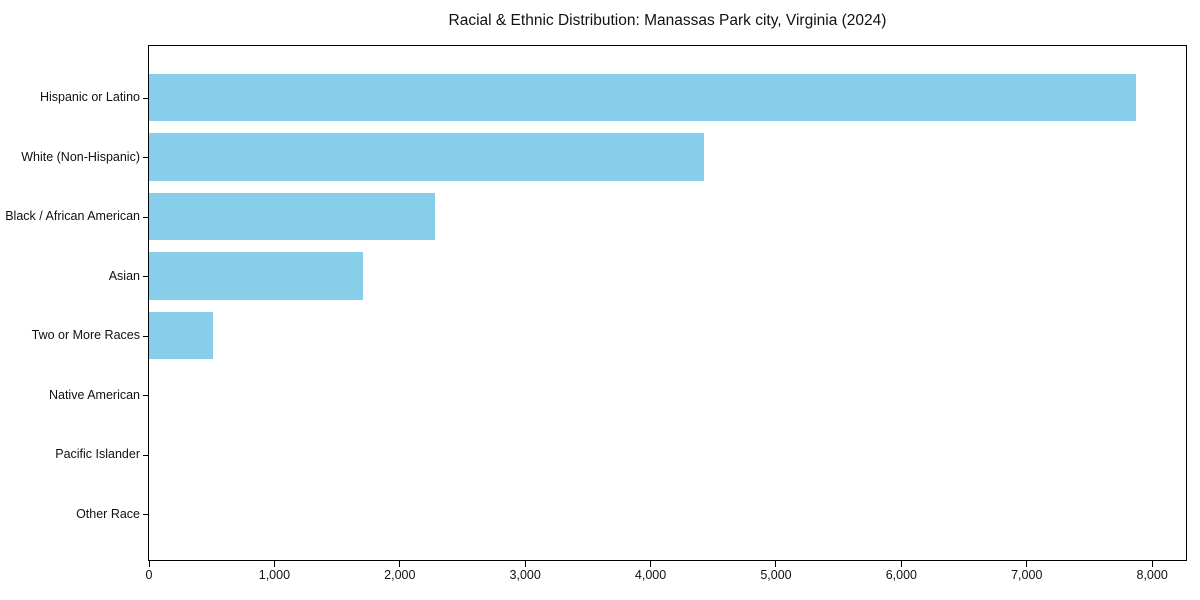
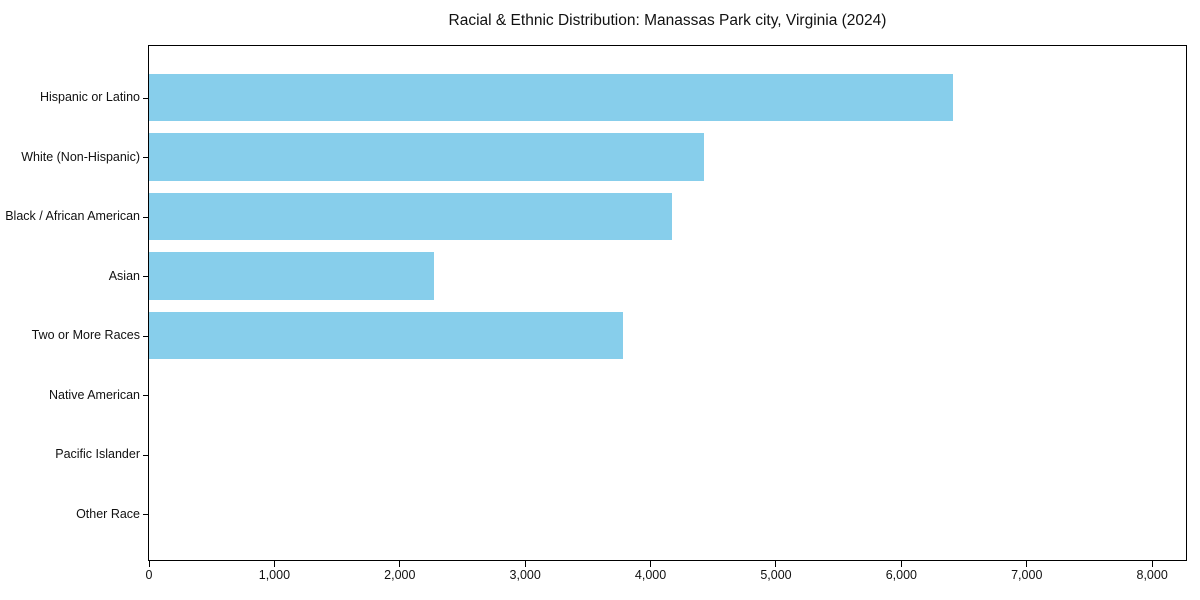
Hispanic or Latino: 7870 -> 6410
Black / African American: 2280 -> 4170
Asian: 1710 -> 2270
Two or More Races: 510 -> 3780
